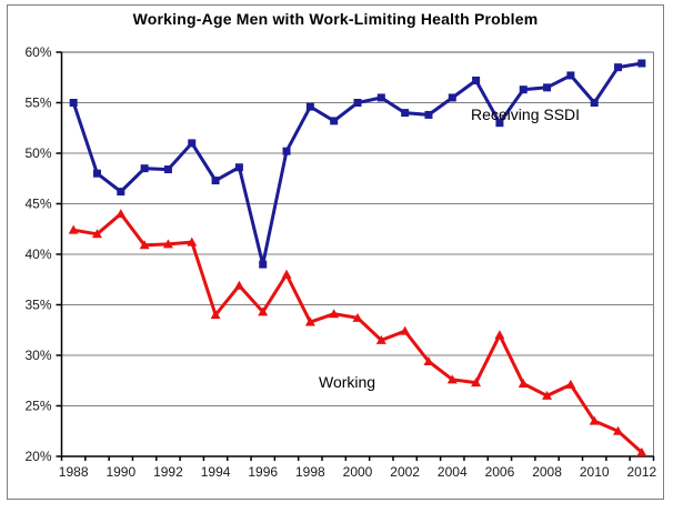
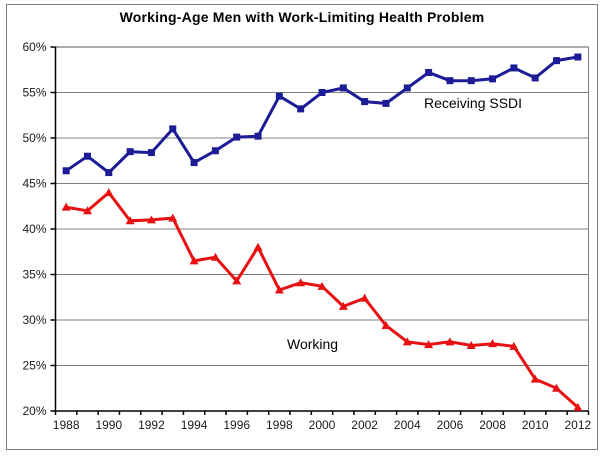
Receiving SSDI/1988: 55% -> 46%
Working/1994: 34% -> 36%
Receiving SSDI/1996: 39% -> 50%
Receiving SSDI/2006: 53% -> 56%
Working/2006: 32% -> 28%
Working/2008: 26% -> 27%
Receiving SSDI/2010: 55% -> 57%
